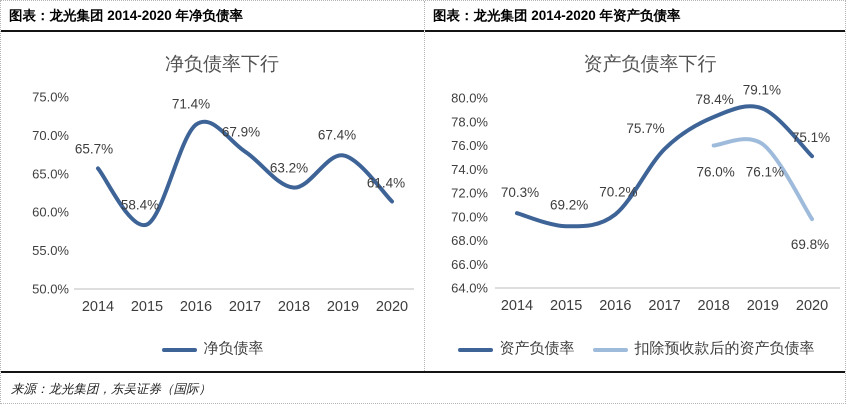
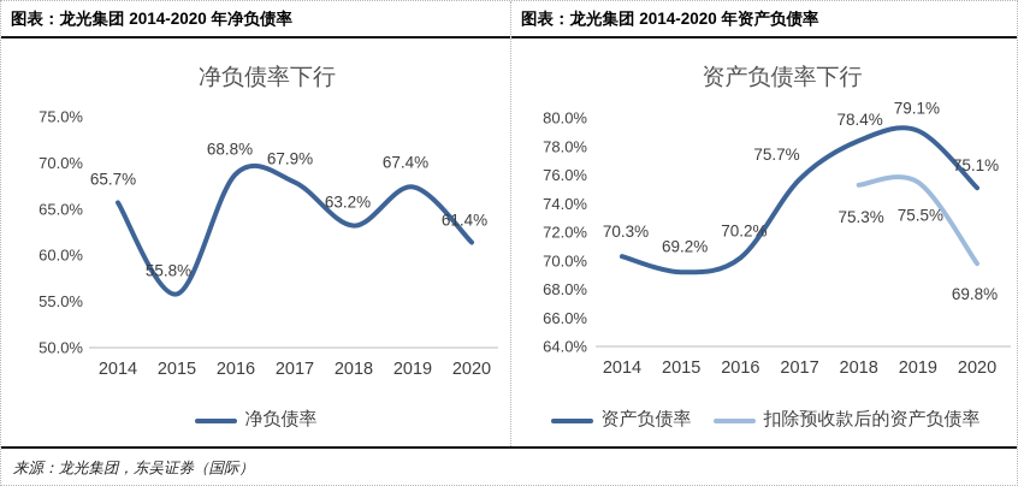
净负债率下行/2015: 58.4% -> 55.8%
净负债率下行/2016: 71.4% -> 68.8%
资产负债率下行/扣除预收款后的资产负债率/2018: 76.0% -> 75.3%
资产负债率下行/扣除预收款后的资产负债率/2019: 76.1% -> 75.5%
